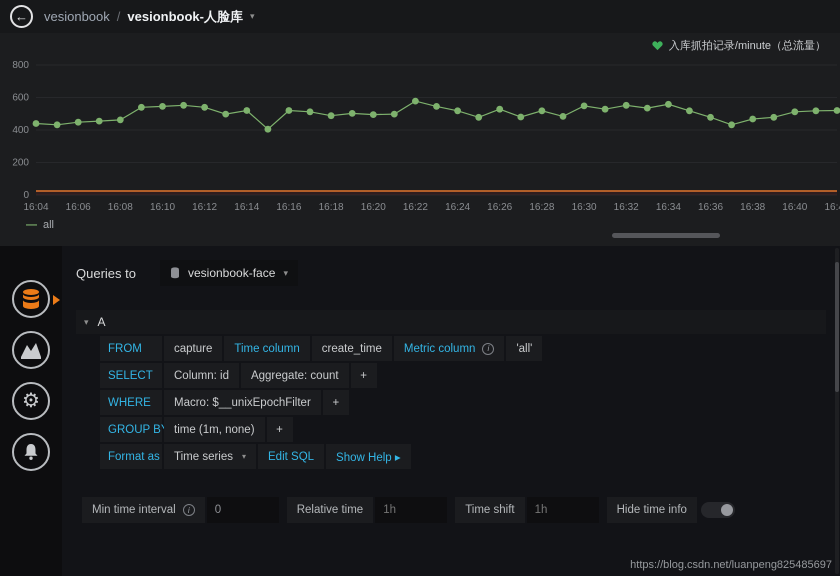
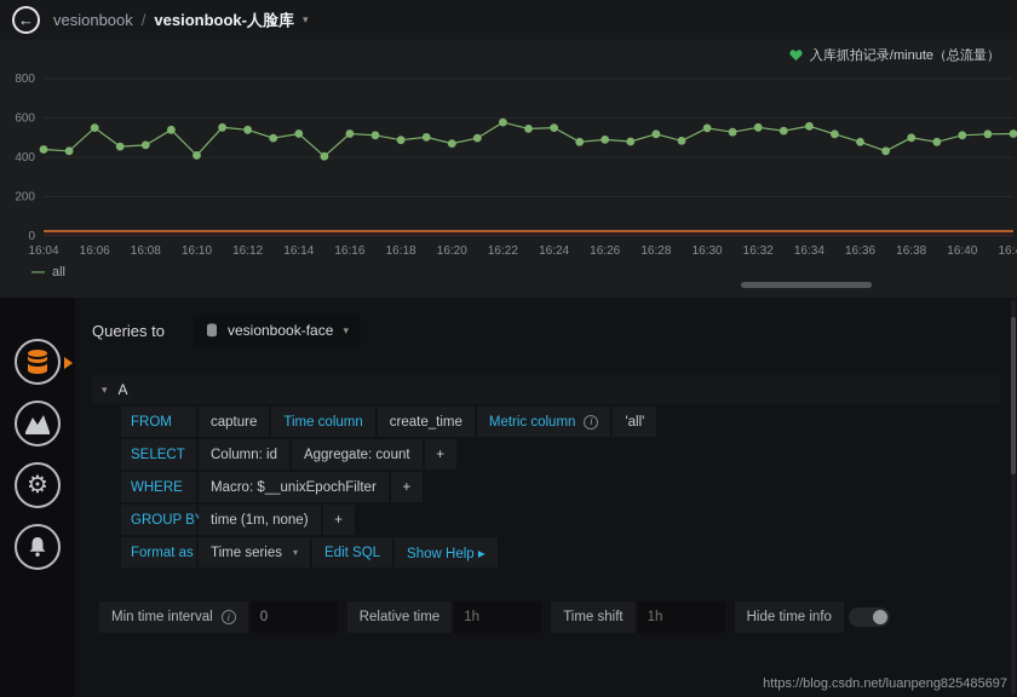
16:06: 450 -> 550
16:10: 540 -> 410
16:20: 500 -> 470
16:24: 520 -> 550
16:26: 530 -> 490
16:38: 470 -> 500
